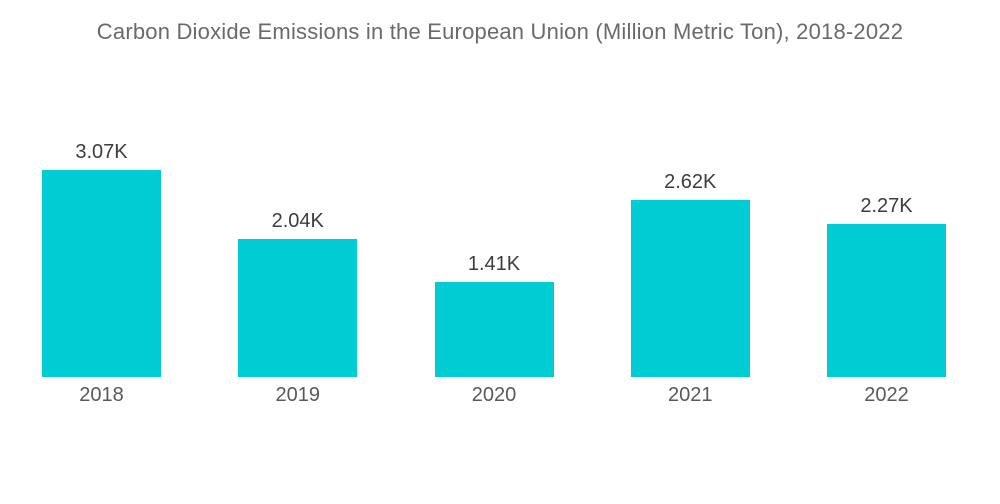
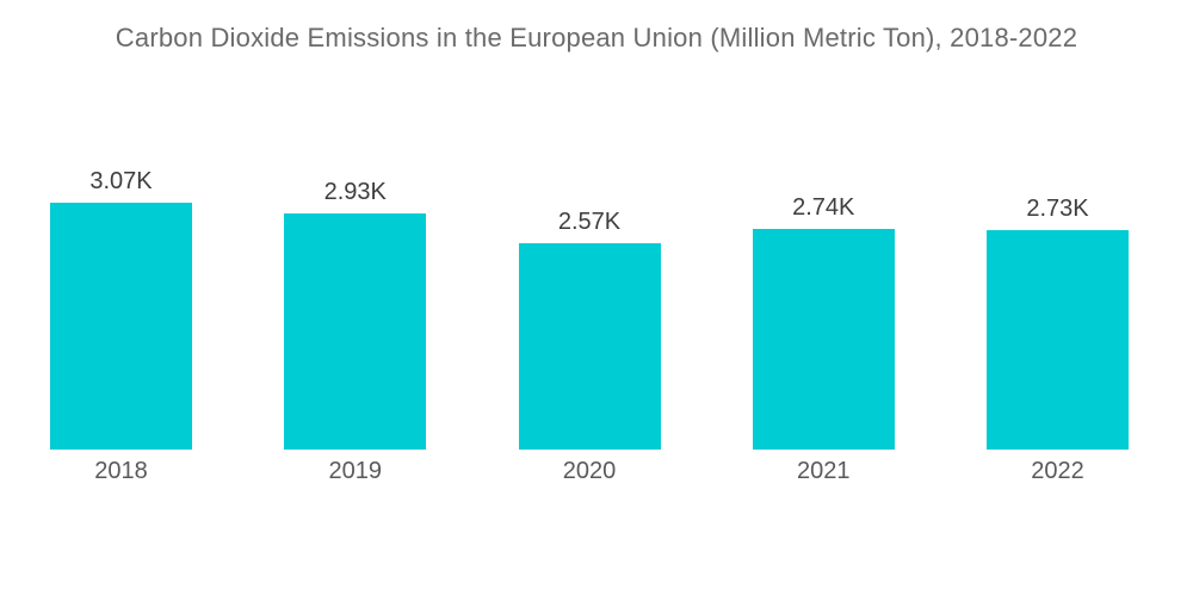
2019: 2.04K -> 2.93K
2020: 1.41K -> 2.57K
2021: 2.62K -> 2.74K
2022: 2.27K -> 2.73K
